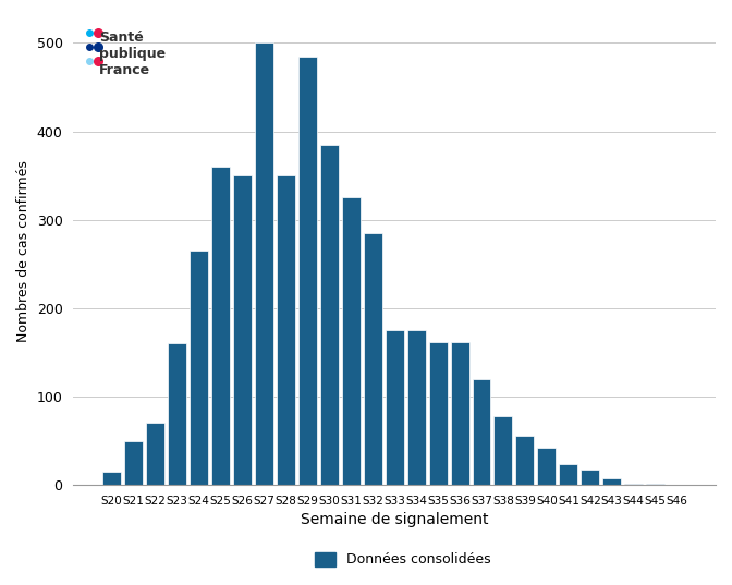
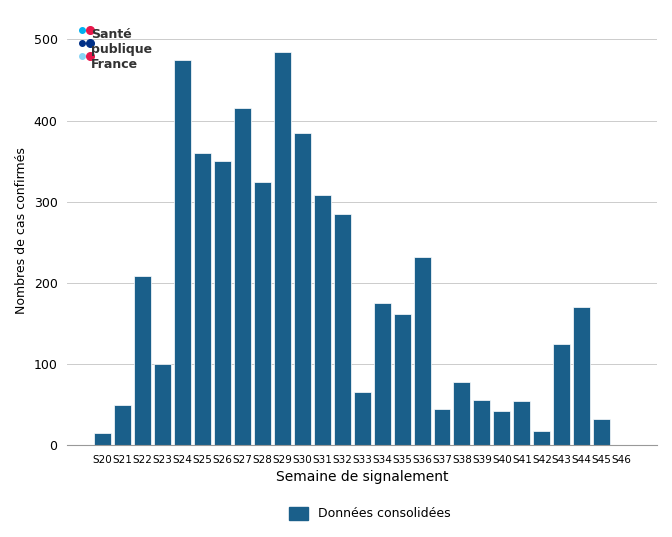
S22: 70 -> 208
S23: 160 -> 100
S24: 265 -> 474
S27: 500 -> 416
S28: 350 -> 324
S31: 325 -> 308
S33: 175 -> 66
S36: 162 -> 232
S37: 120 -> 44
S41: 23 -> 54
S43: 8 -> 124
S44: 2 -> 170
S45: 1 -> 32
